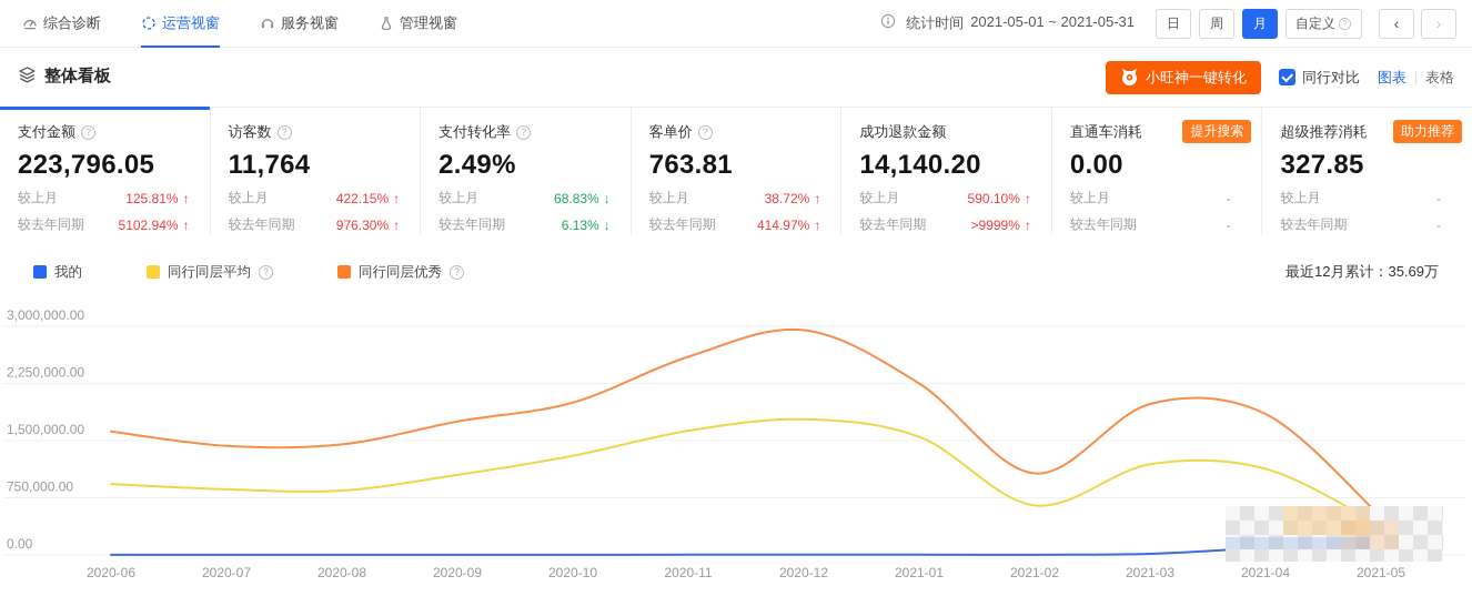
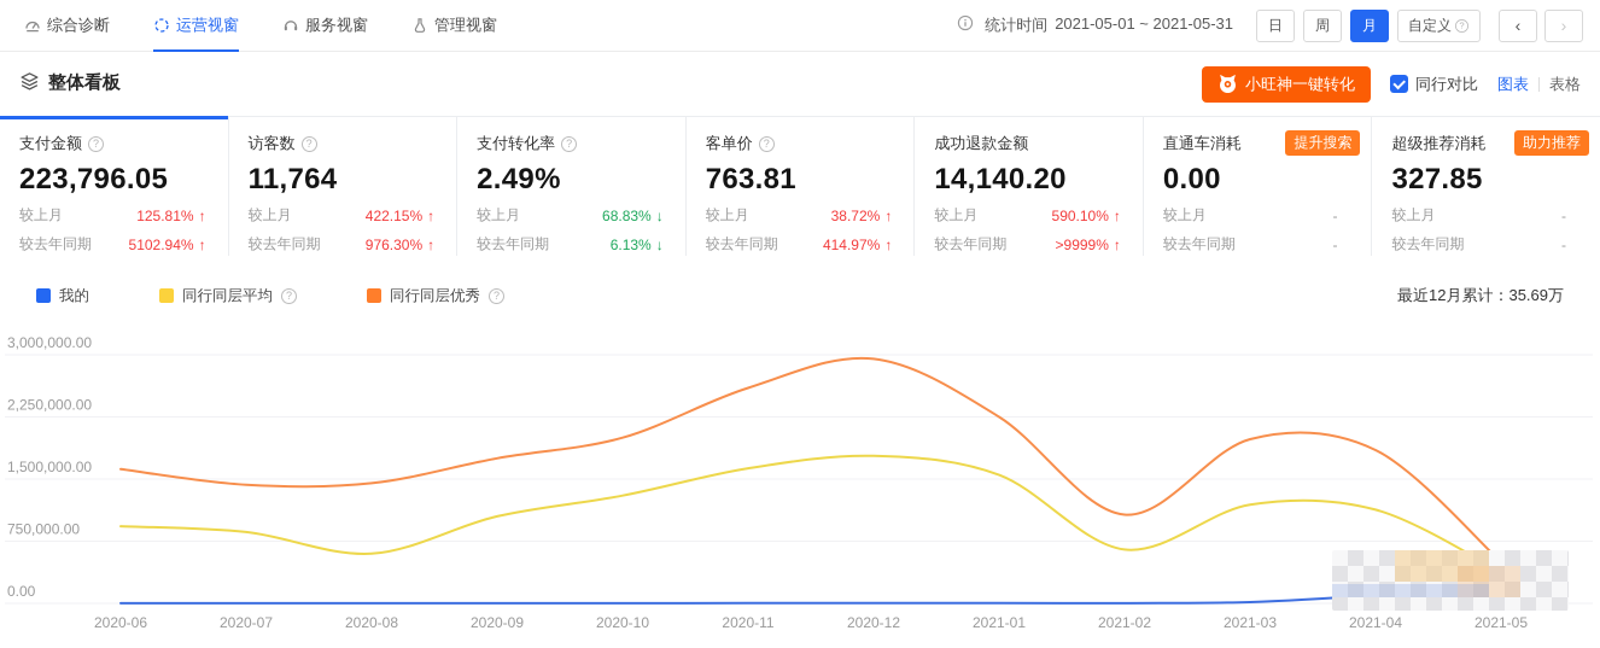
同行同层平均/2020-08: 800000 -> 600000
